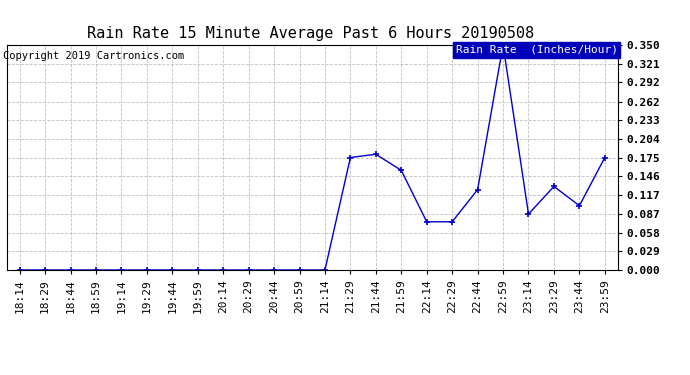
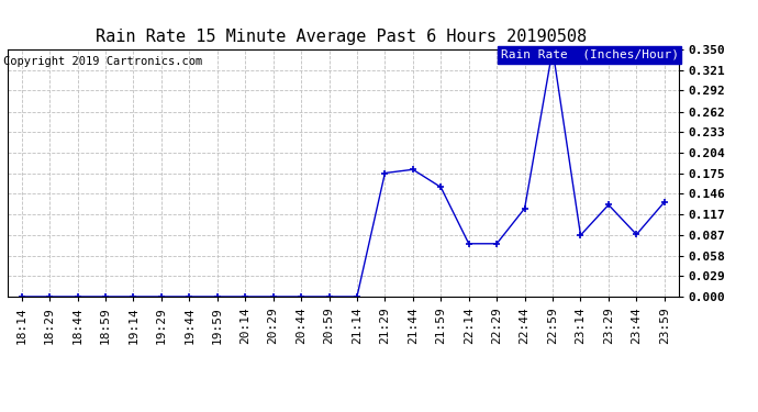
23:44: 0.100 -> 0.088
23:59: 0.175 -> 0.134
